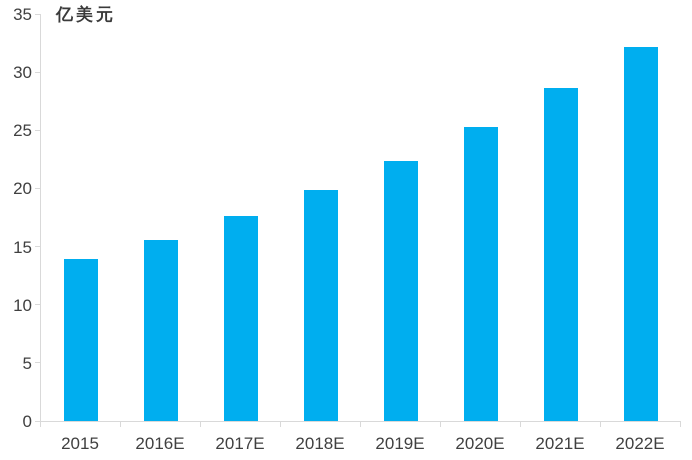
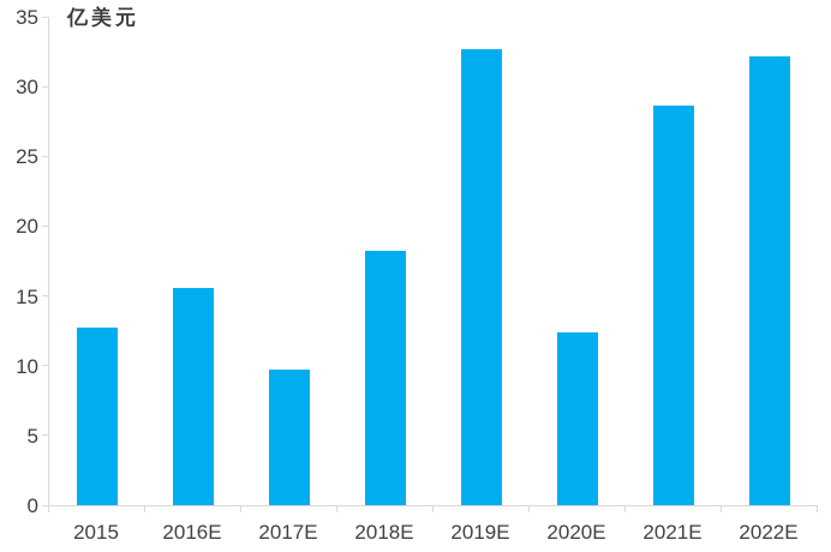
2015: 13.9 -> 12.7
2017E: 17.6 -> 9.7
2018E: 19.9 -> 18.2
2019E: 22.4 -> 32.7
2020E: 25.3 -> 12.4
